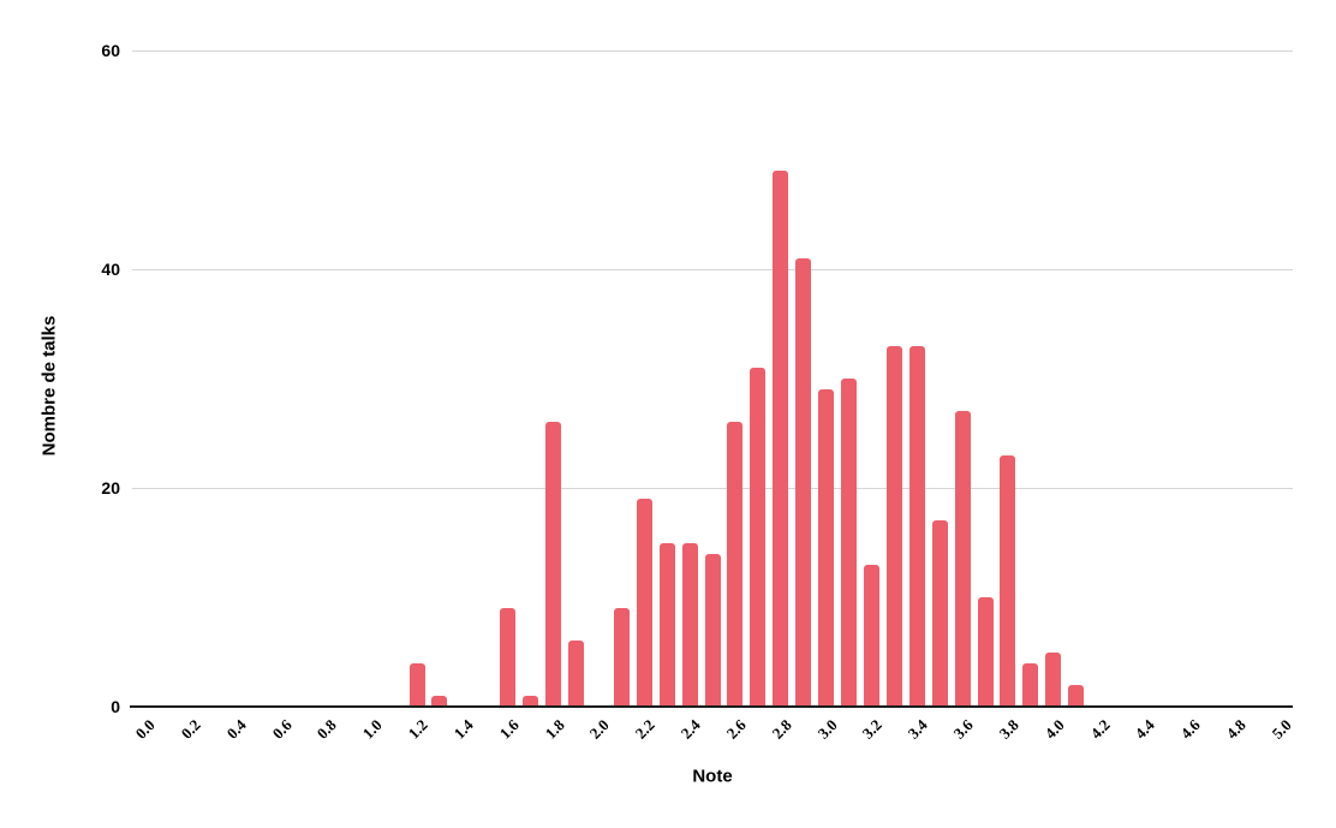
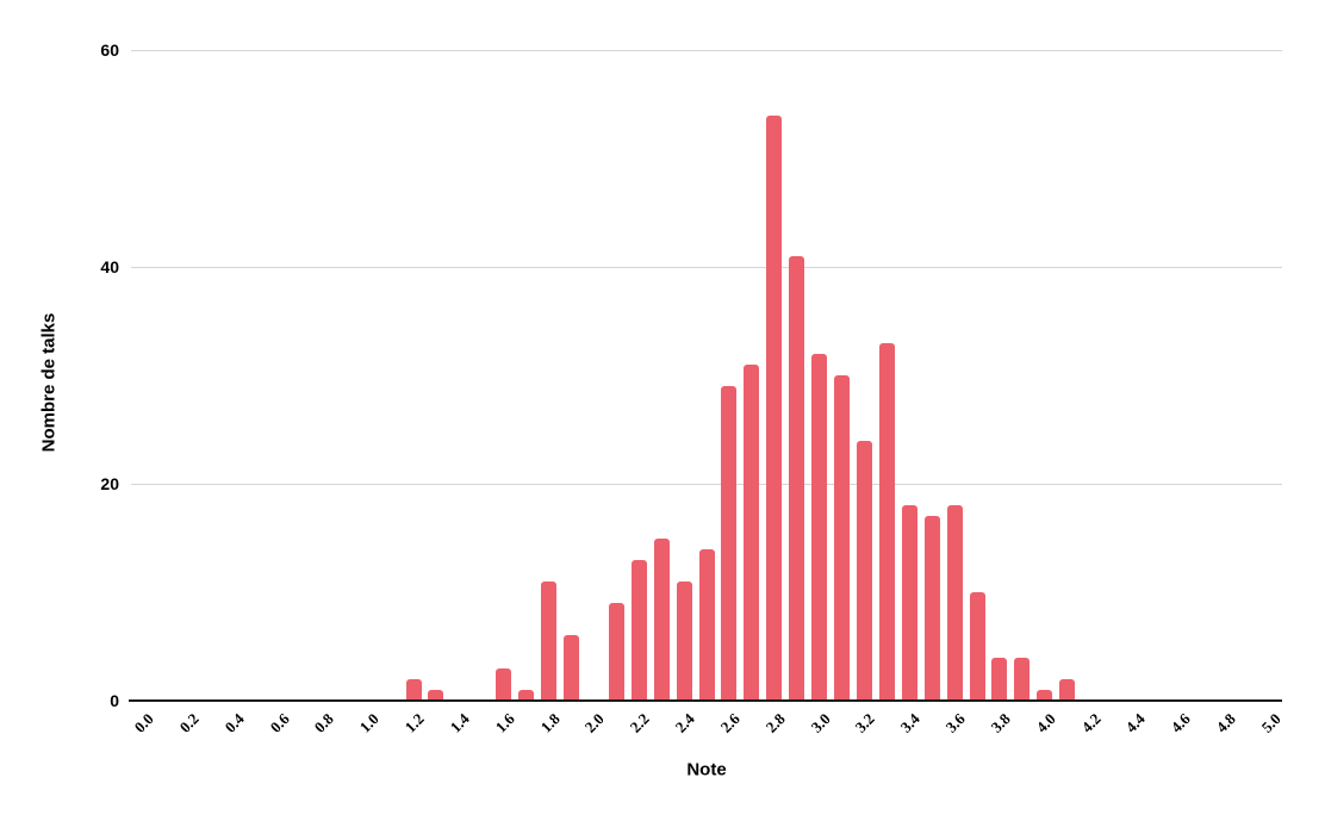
1.2: 4 -> 2
1.6: 9 -> 3
1.8: 26 -> 11
2.2: 19 -> 13
2.4: 15 -> 11
2.6: 26 -> 29
2.8: 49 -> 54
3.0: 29 -> 32
3.2: 13 -> 24
3.4: 33 -> 18
3.6: 27 -> 18
3.8: 23 -> 4
4.0: 5 -> 1
